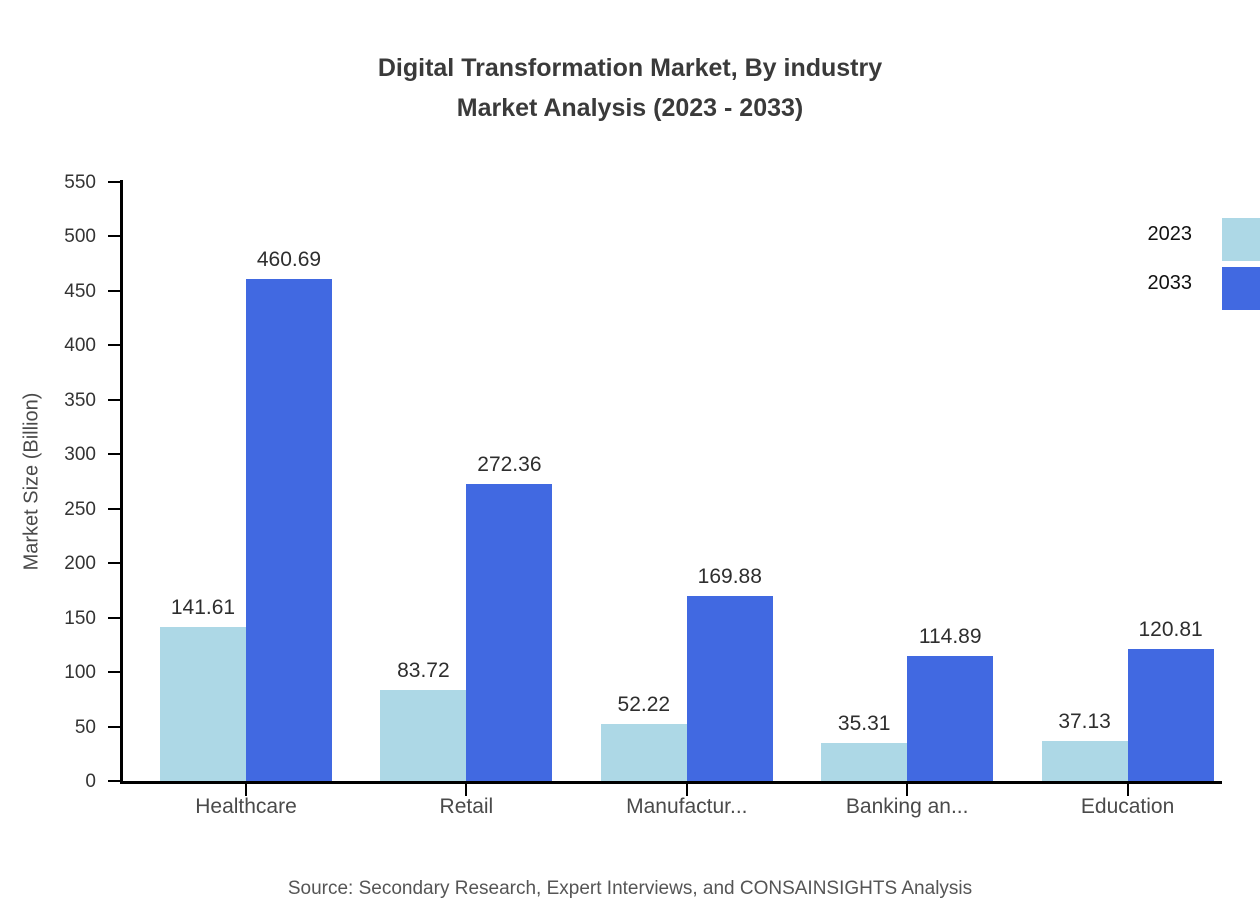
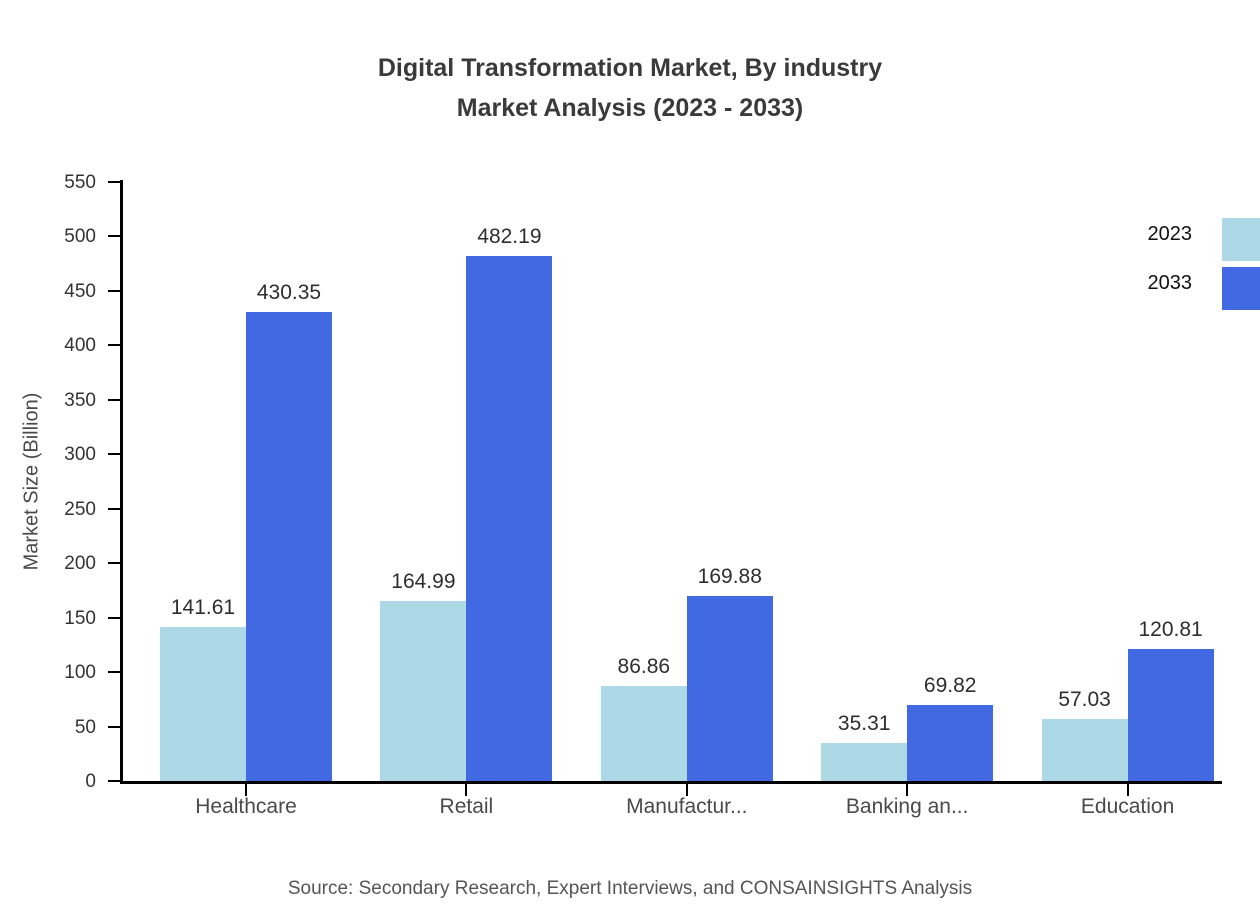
2033/Healthcare: 460.69 -> 430.35
2023/Retail: 83.72 -> 164.99
2033/Retail: 272.36 -> 482.19
2023/Manufactur...: 52.22 -> 86.86
2033/Banking an...: 114.89 -> 69.82
2023/Education: 37.13 -> 57.03
